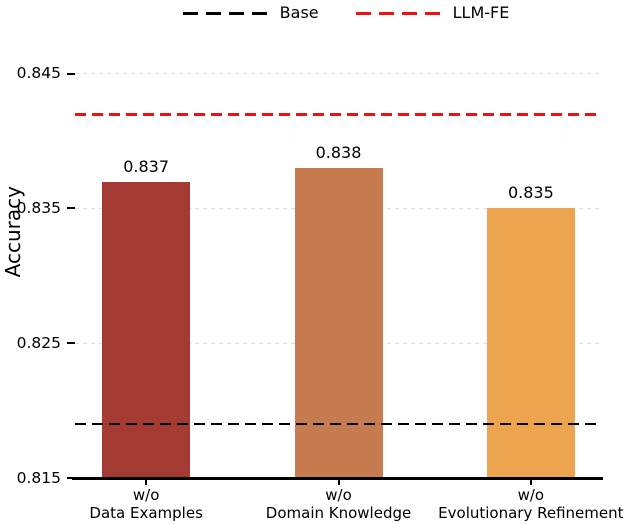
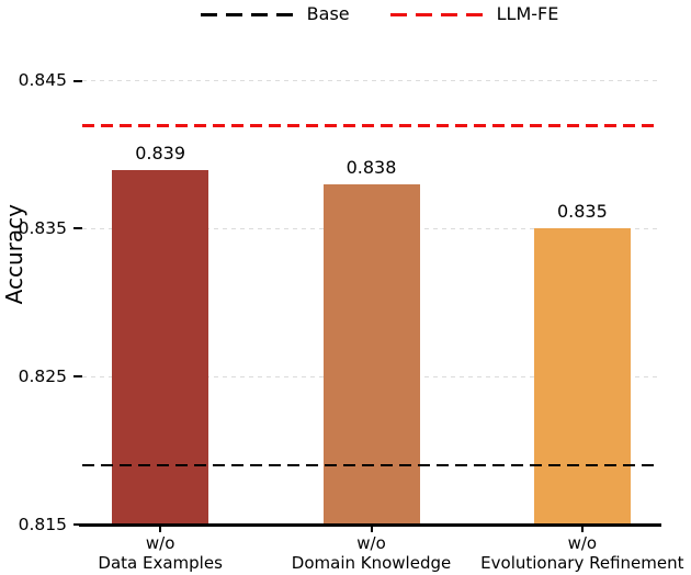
w/o Data Examples: 0.837 -> 0.839
